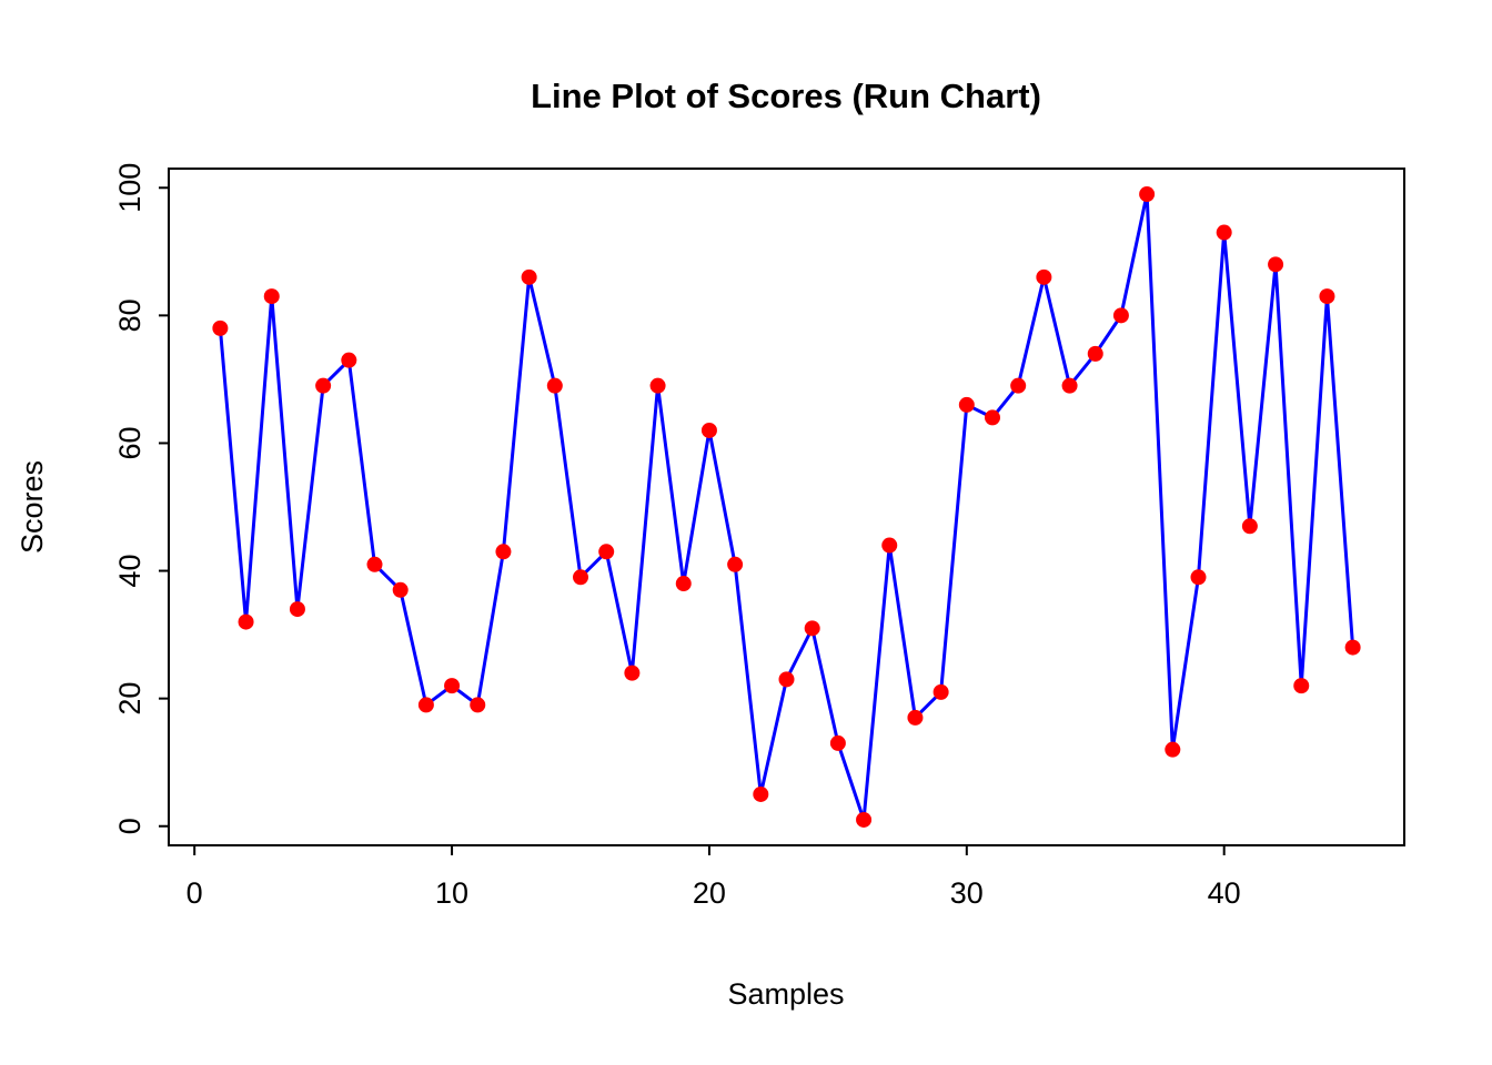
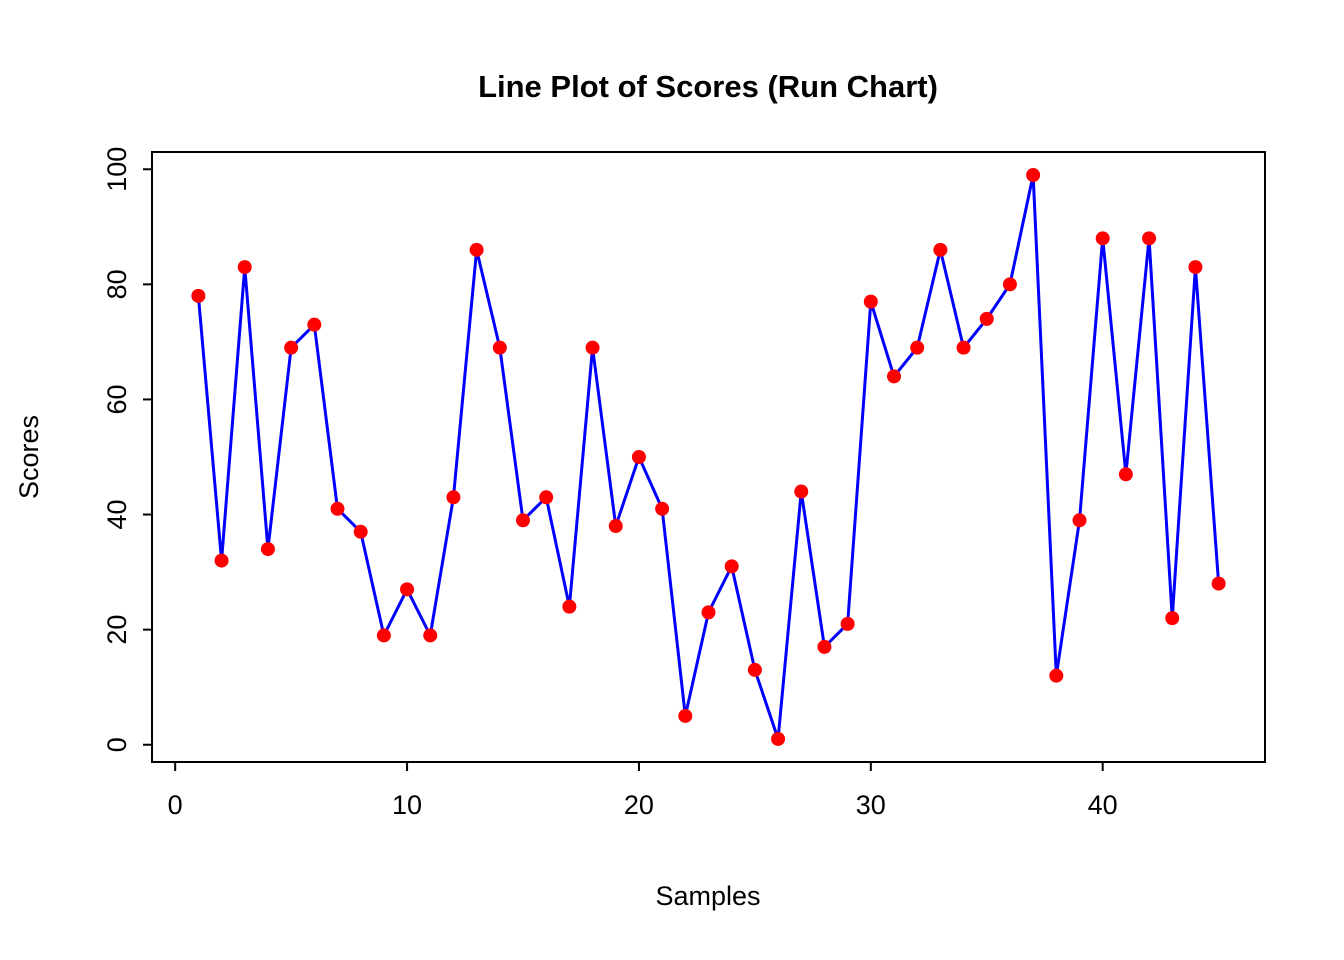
10: 22 -> 27
20: 62 -> 50
30: 66 -> 77
40: 93 -> 88
